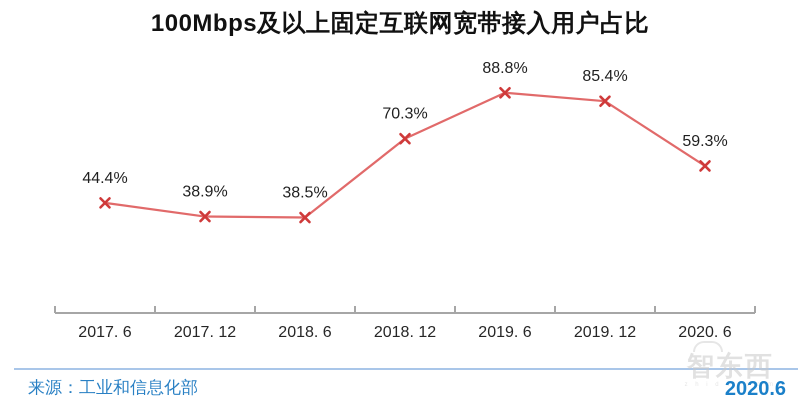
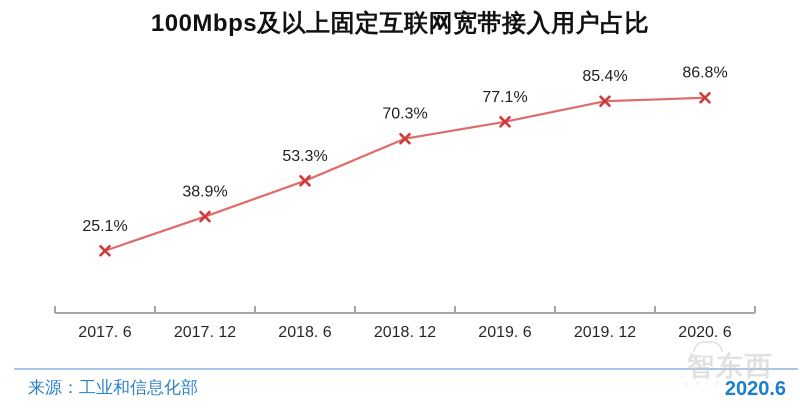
2017. 6: 44.4% -> 25.1%
2018. 6: 38.5% -> 53.3%
2019. 6: 88.8% -> 77.1%
2020. 6: 59.3% -> 86.8%
